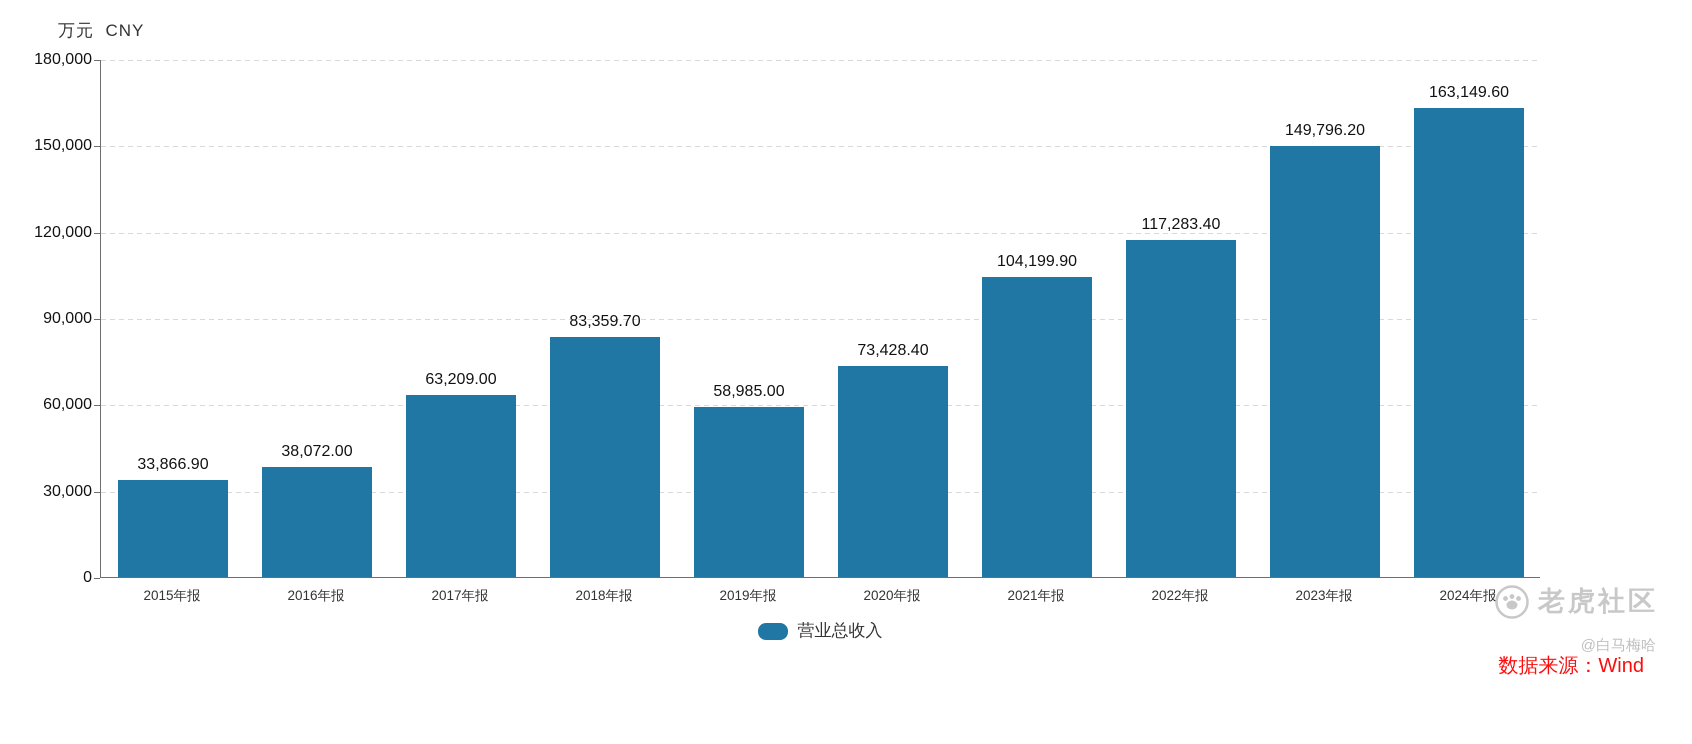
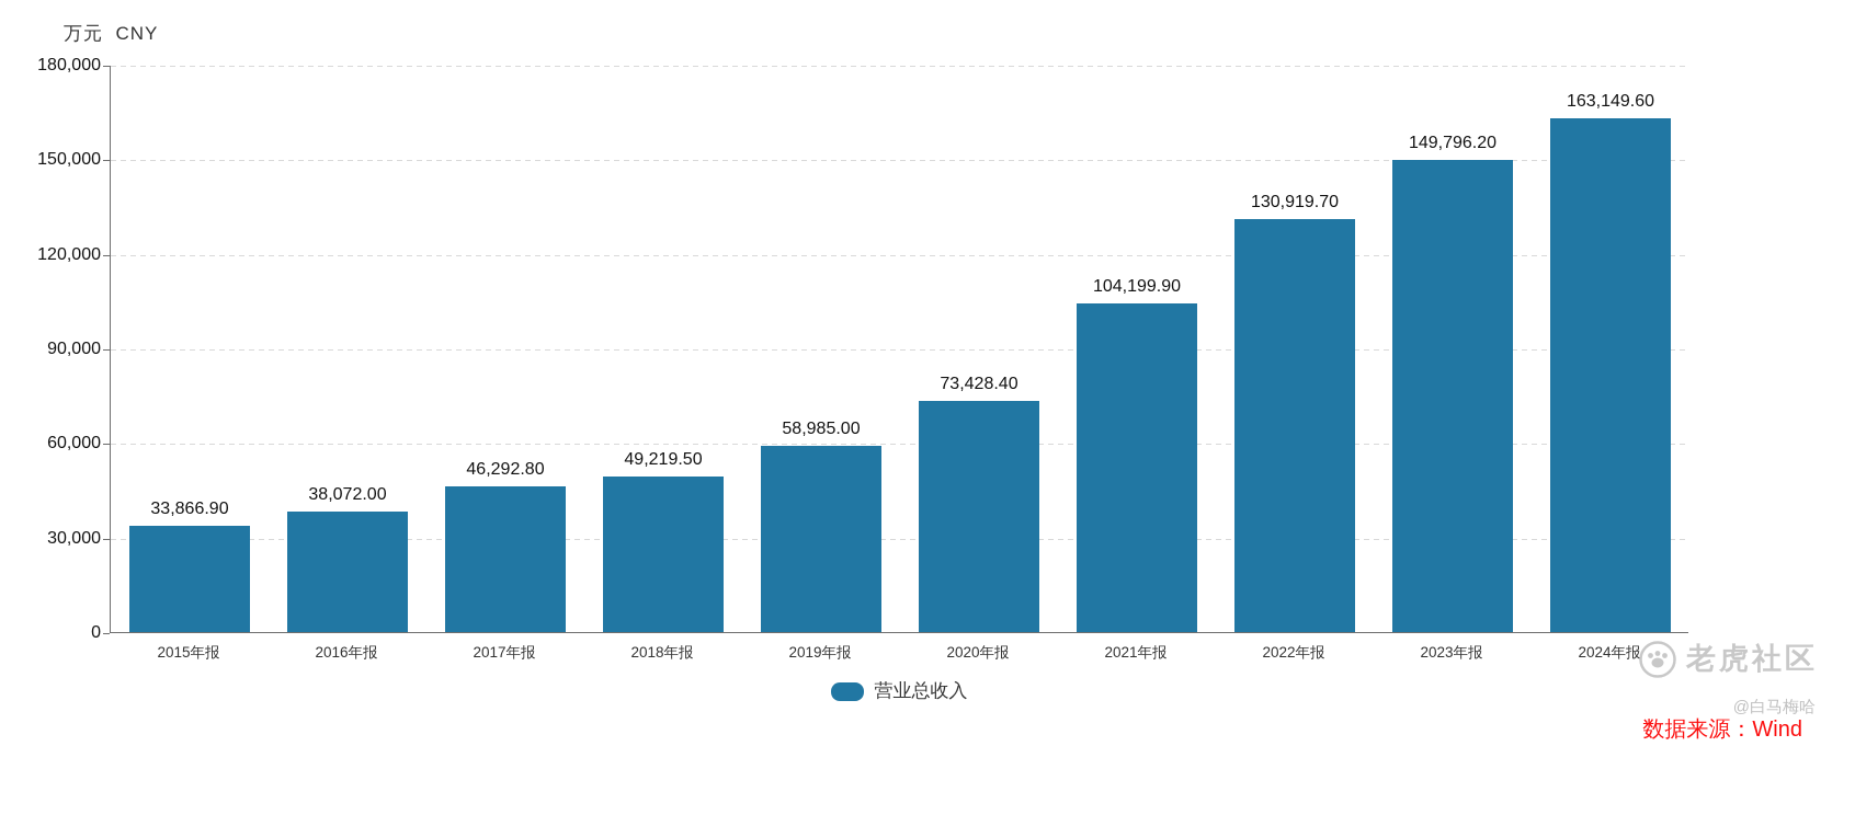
2017年报: 63,209.00 -> 46,292.80
2018年报: 83,359.70 -> 49,219.50
2022年报: 117,283.40 -> 130,919.70
